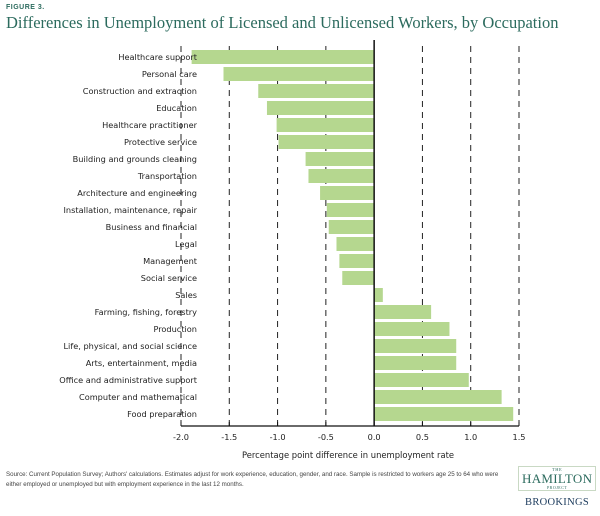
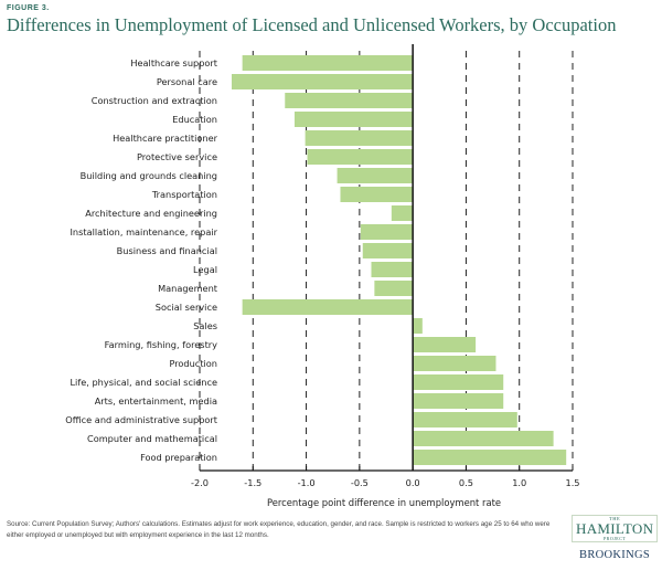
Healthcare support: -1.9 -> -1.6
Personal care: -1.6 -> -1.7
Architecture and engineering: -0.6 -> -0.2
Social service: -0.3 -> -1.6
